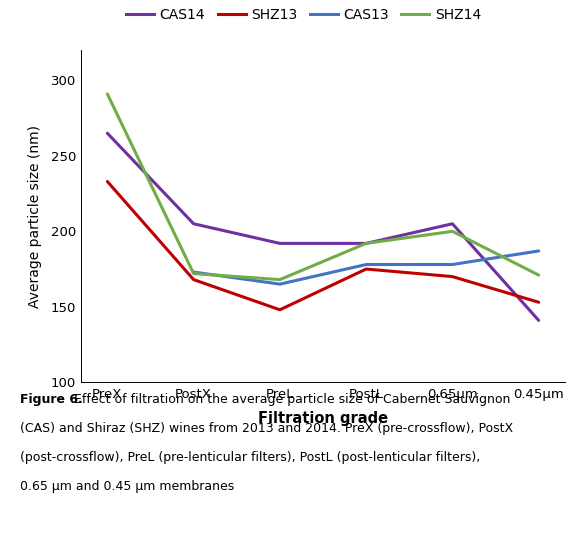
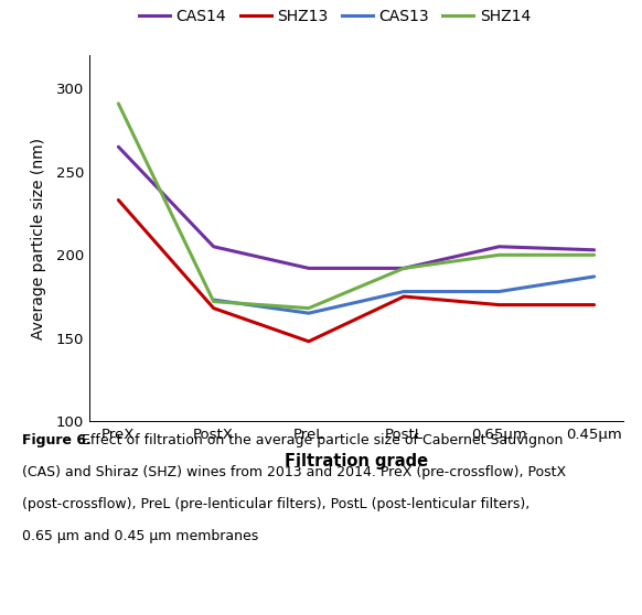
CAS14/0.45μm: 141 -> 203
SHZ13/0.45μm: 153 -> 170
SHZ14/0.45μm: 171 -> 200
